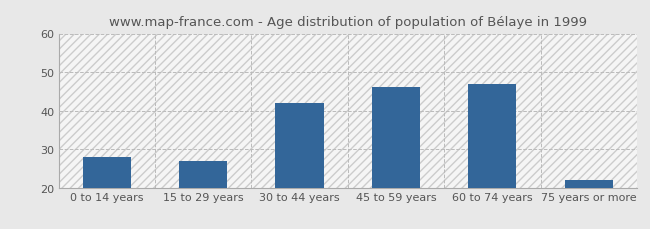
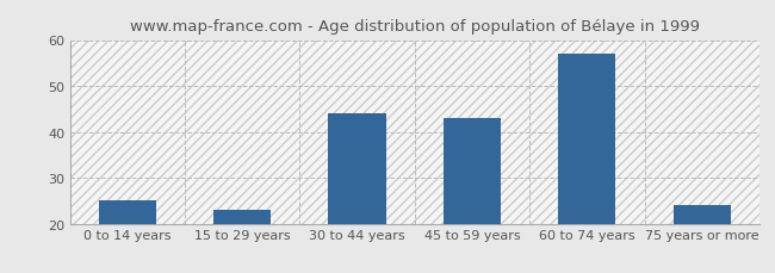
0 to 14 years: 28 -> 25
15 to 29 years: 27 -> 23
30 to 44 years: 42 -> 44
45 to 59 years: 46 -> 43
60 to 74 years: 47 -> 57
75 years or more: 22 -> 24
